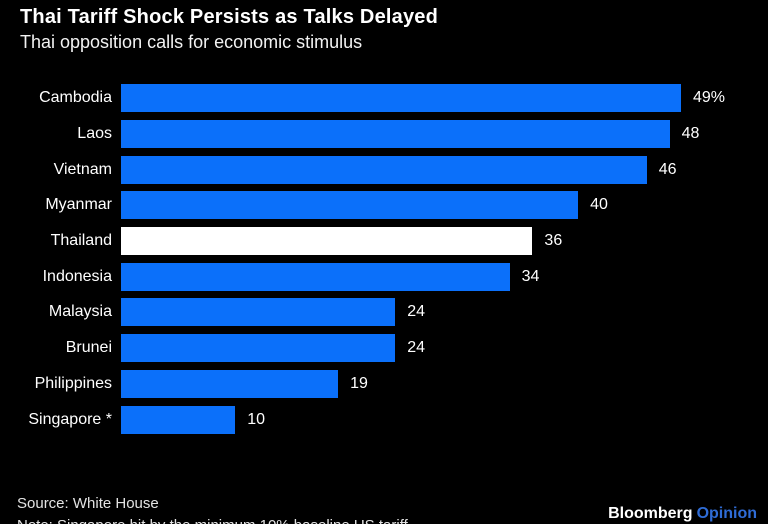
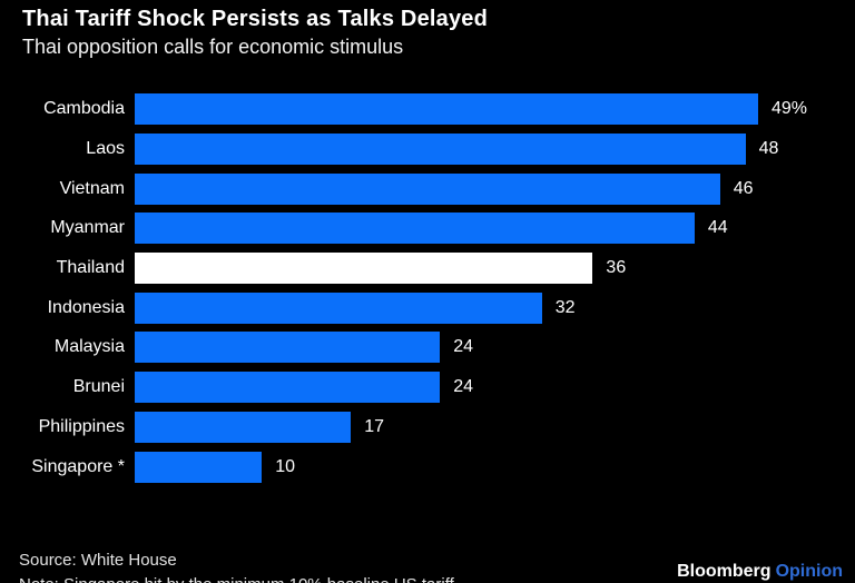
Myanmar: 40 -> 44
Indonesia: 34 -> 32
Philippines: 19 -> 17
